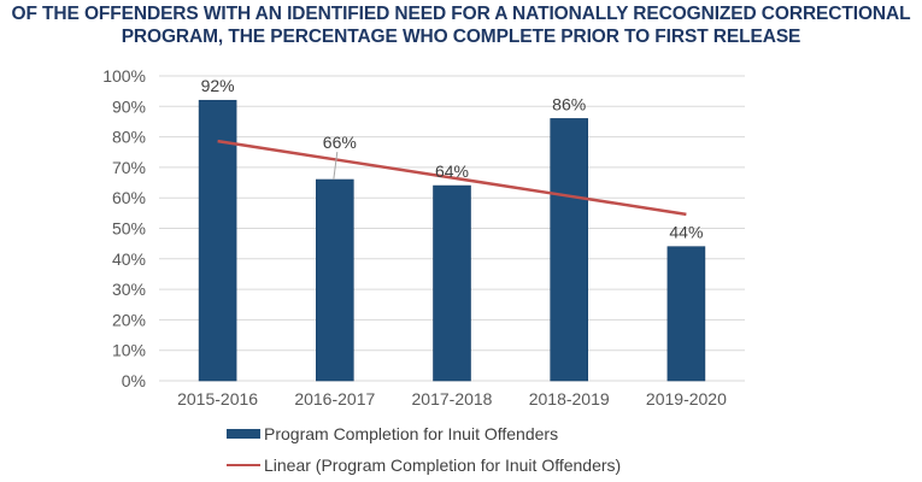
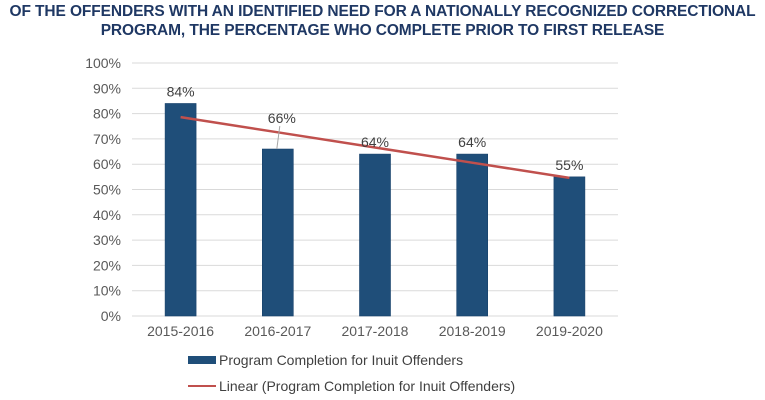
Program Completion for Inuit Offenders/2015-2016: 92% -> 84%
Program Completion for Inuit Offenders/2018-2019: 86% -> 64%
Program Completion for Inuit Offenders/2019-2020: 44% -> 55%
